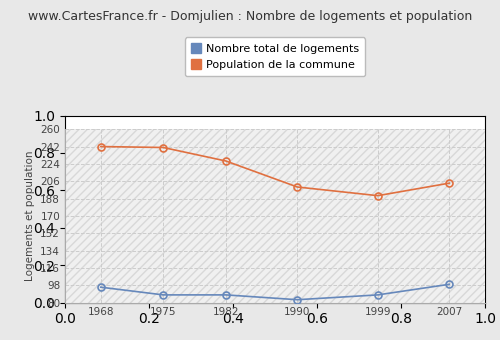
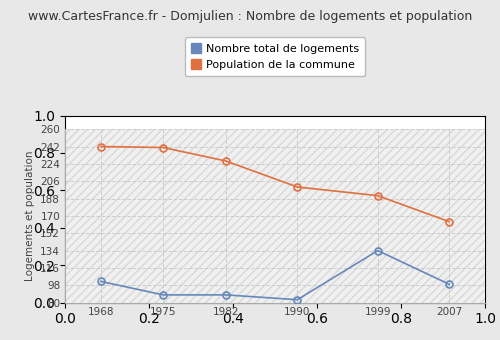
Nombre total de logements/1968: 96 -> 102
Nombre total de logements/1999: 88 -> 134
Population de la commune/2007: 204 -> 164
